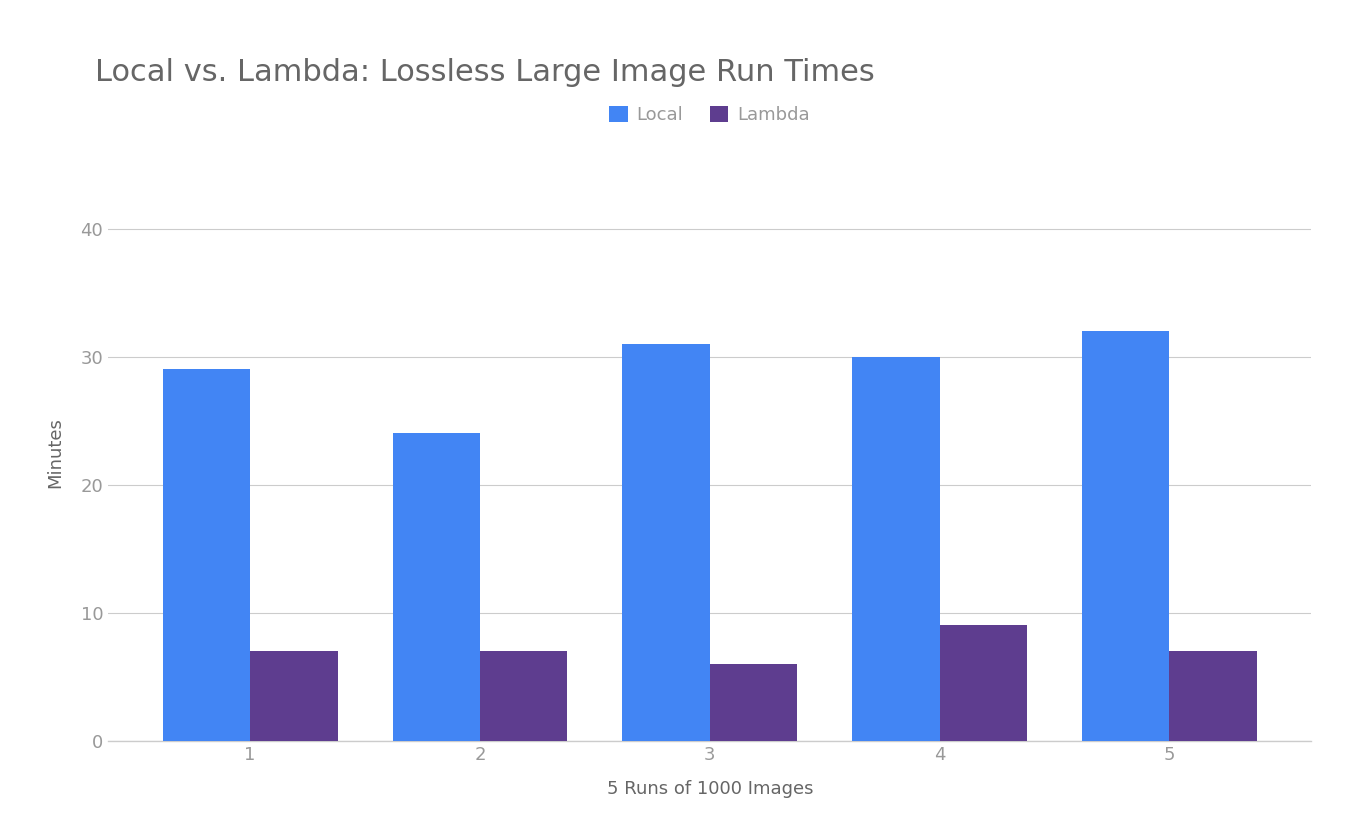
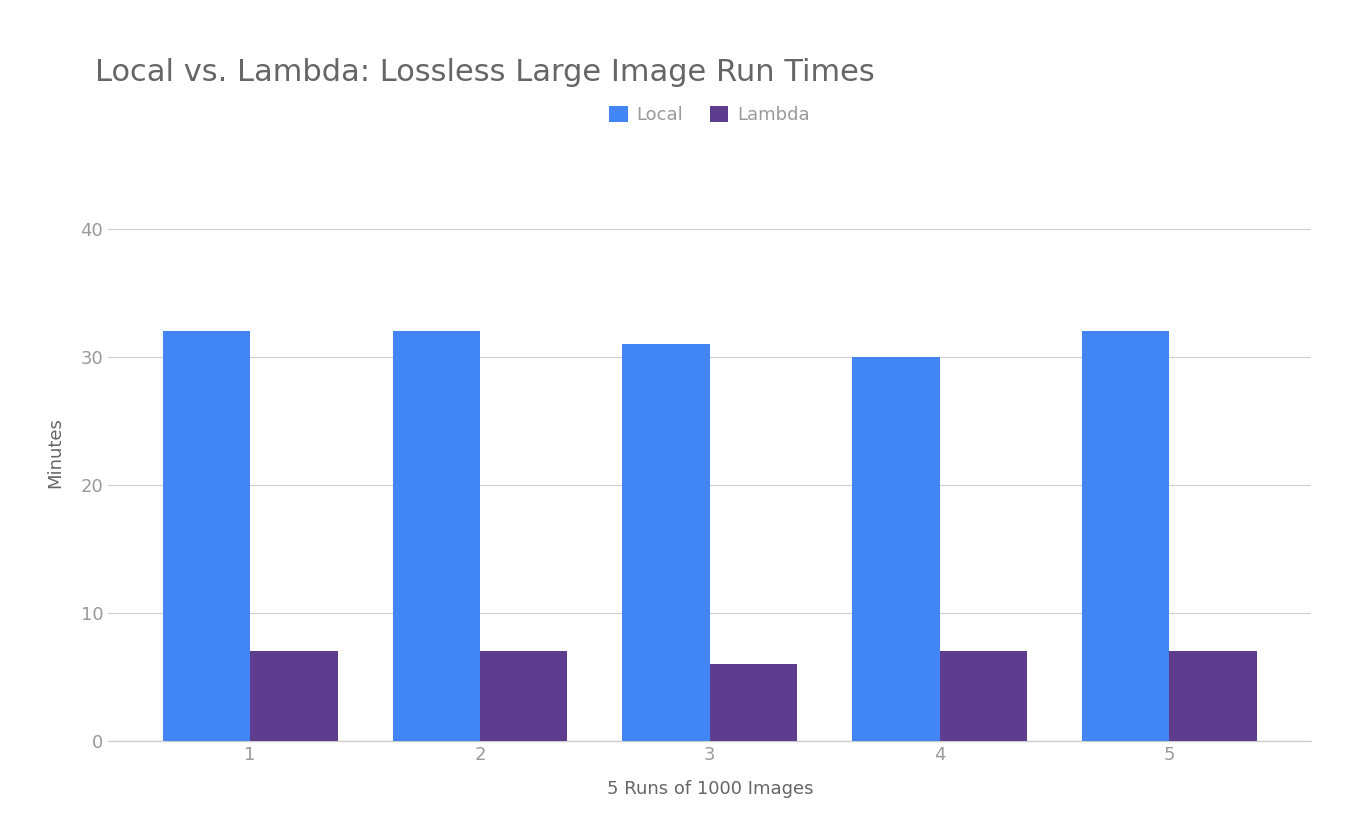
Local/1: 29 -> 32
Local/2: 24 -> 32
Lambda/4: 9 -> 7
